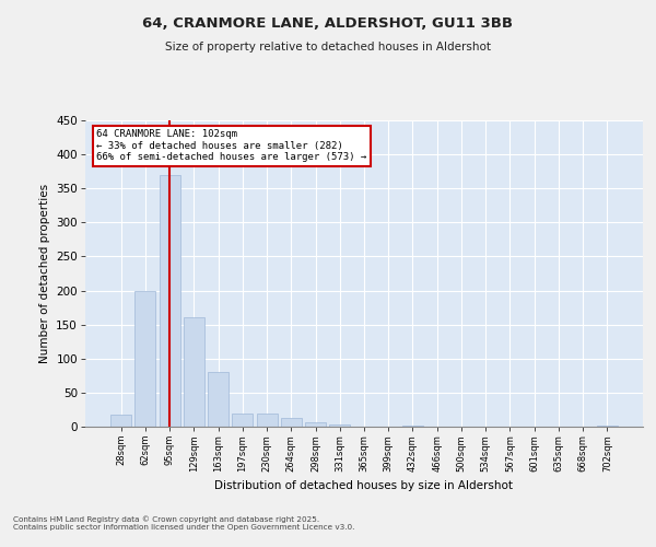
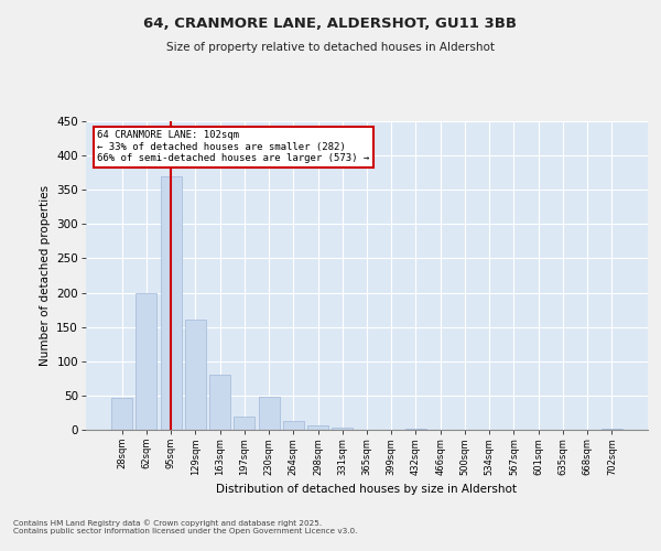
28sqm: 17 -> 46
230sqm: 20 -> 48
